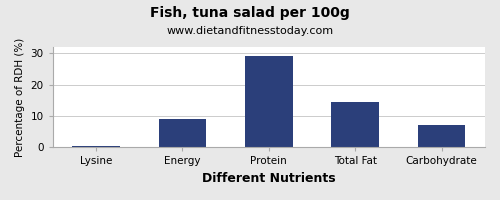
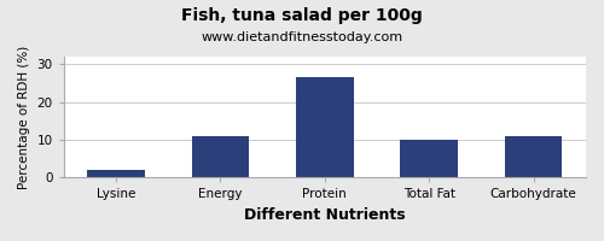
Lysine: 0.3 -> 2.0
Energy: 9.2 -> 11.0
Protein: 29.2 -> 26.5
Total Fat: 14.5 -> 10.0
Carbohydrate: 7.1 -> 11.0
